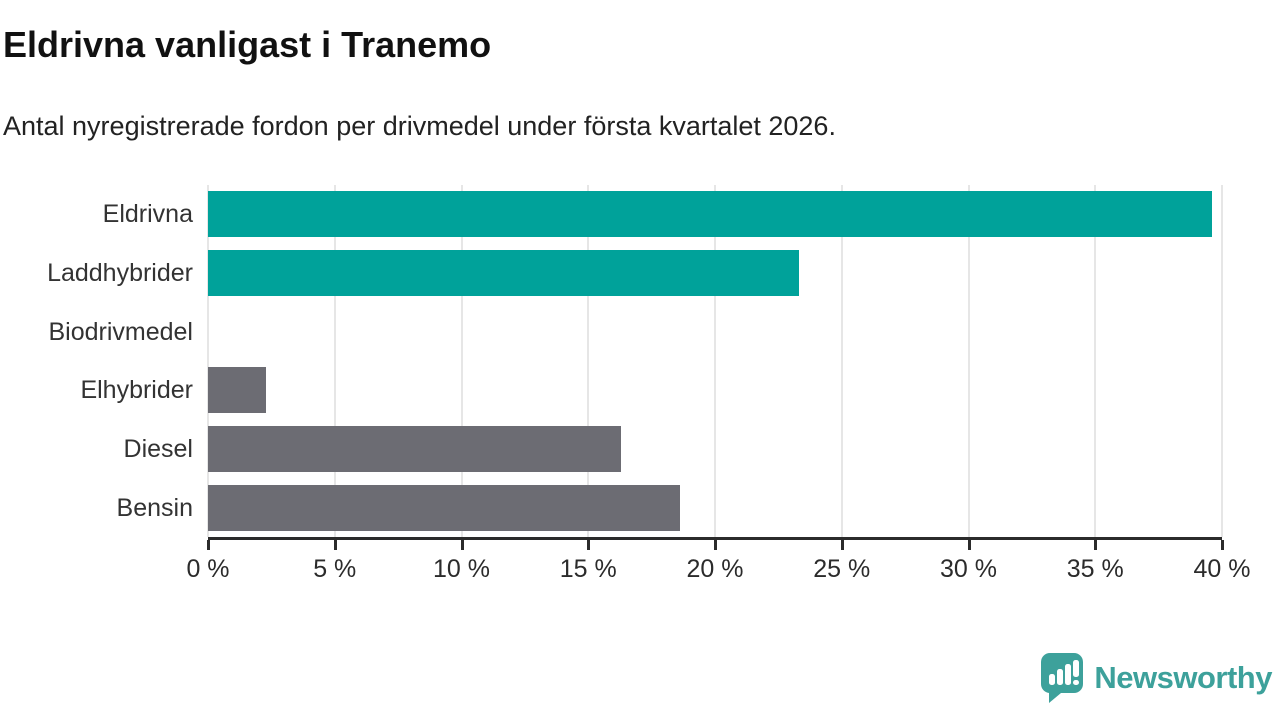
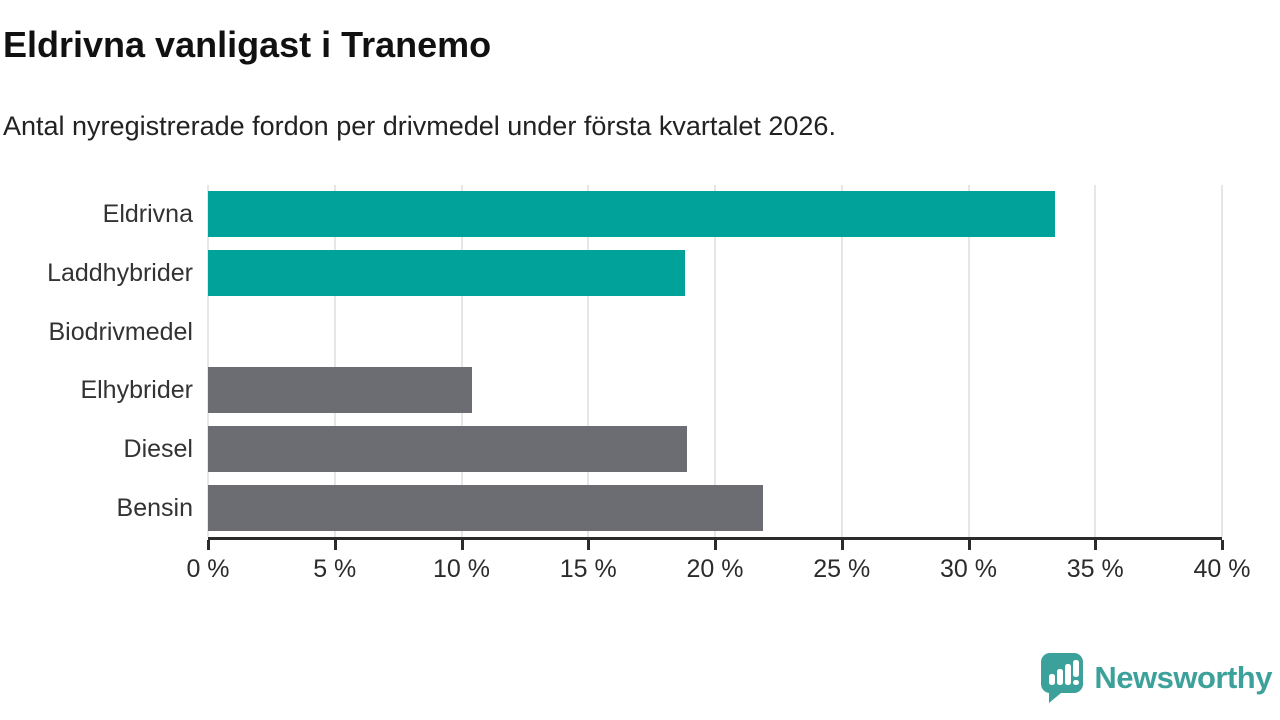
Eldrivna: 39.6% -> 33.4%
Laddhybrider: 23.3% -> 18.8%
Elhybrider: 2.3% -> 10.4%
Diesel: 16.3% -> 18.9%
Bensin: 18.6% -> 21.9%
